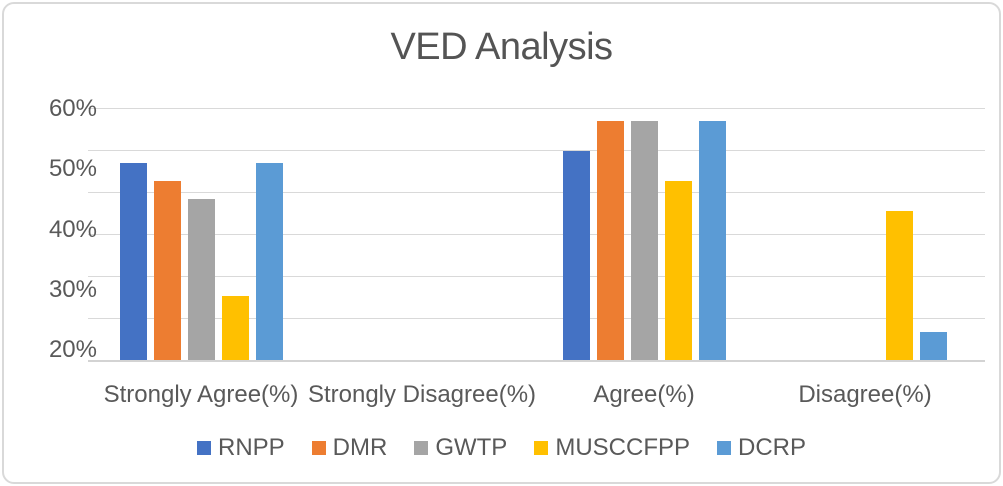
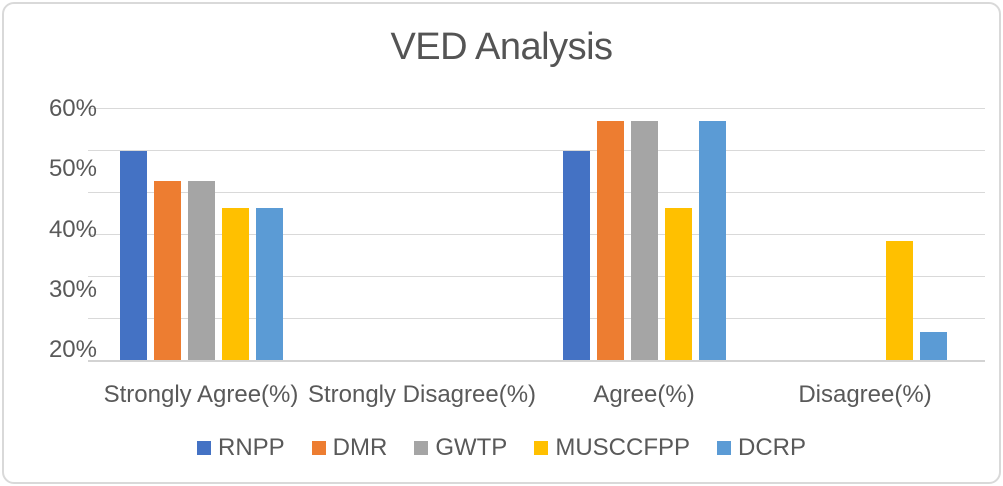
RNPP/Strongly Agree(%): 51% -> 53%
GWTP/Strongly Agree(%): 45% -> 48%
MUSCCFPP/Strongly Agree(%): 29% -> 44%
DCRP/Strongly Agree(%): 51% -> 44%
MUSCCFPP/Agree(%): 48% -> 44%
MUSCCFPP/Disagree(%): 43% -> 38%
